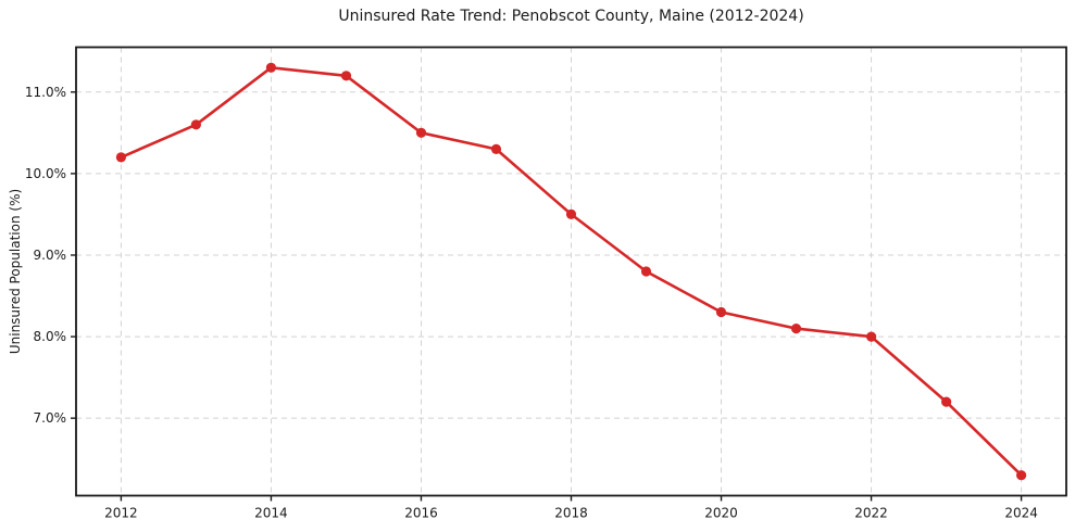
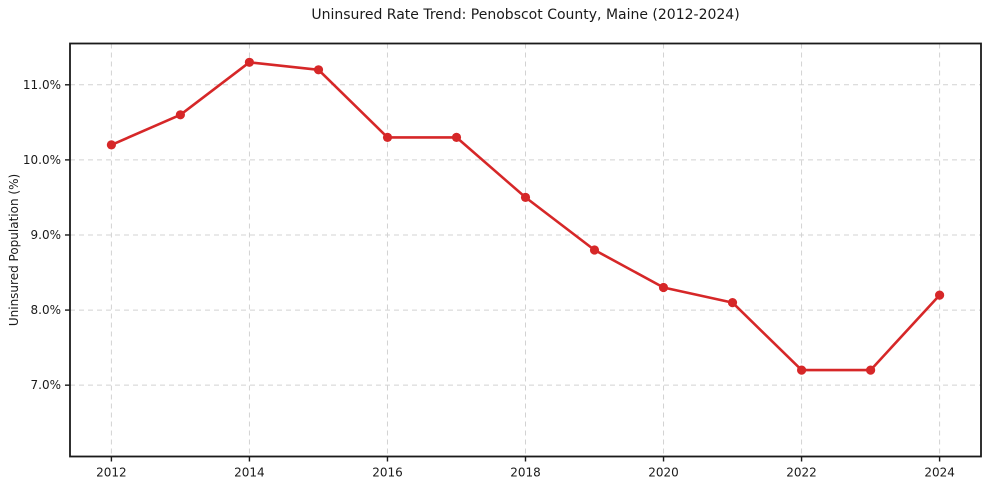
2016: 10.5% -> 10.3%
2022: 8.0% -> 7.2%
2024: 6.3% -> 8.2%
